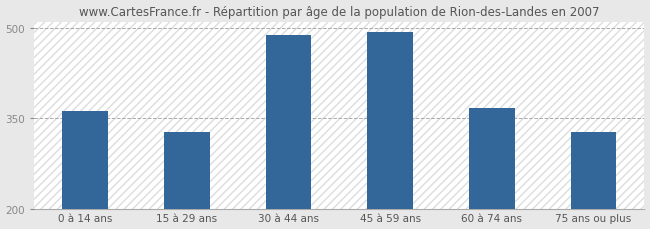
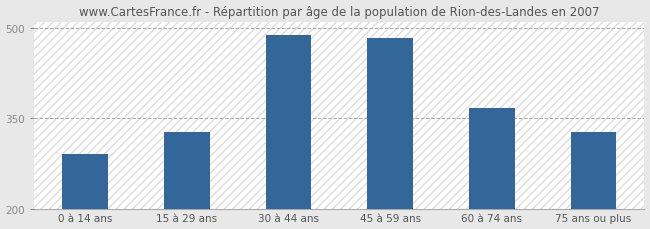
0 à 14 ans: 363 -> 292
45 à 59 ans: 492 -> 482
